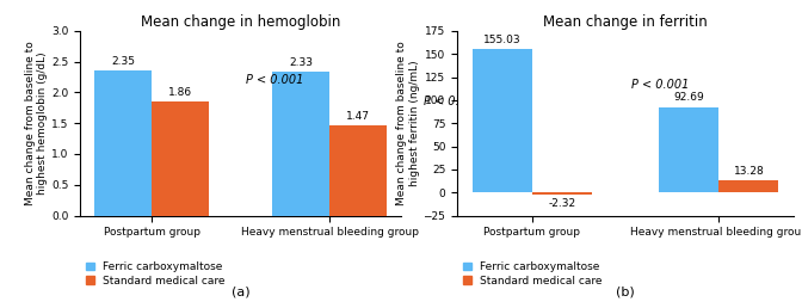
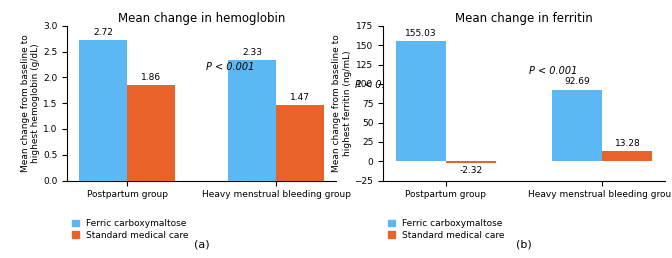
Mean change in hemoglobin/Ferric carboxymaltose/Postpartum group: 2.35 -> 2.72
